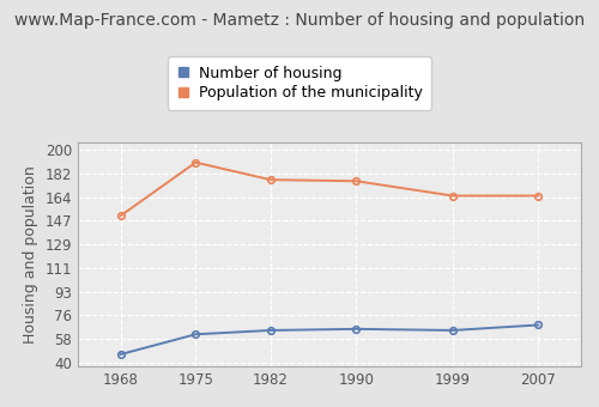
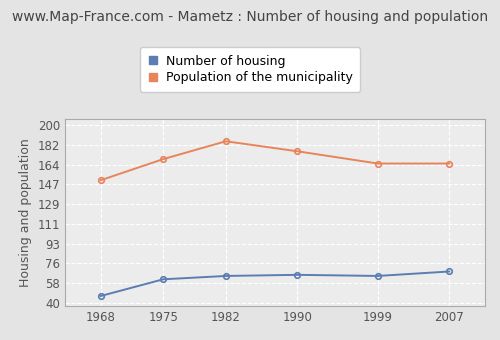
Population of the municipality/1975: 190 -> 169
Population of the municipality/1982: 177 -> 185
